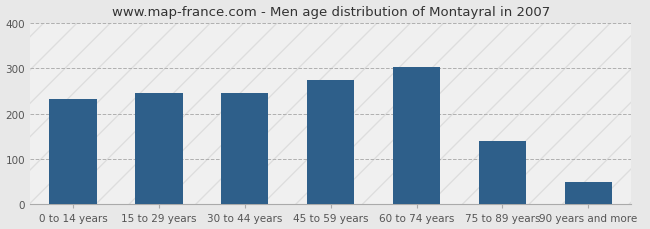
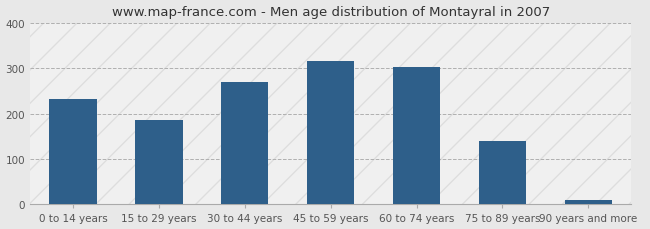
15 to 29 years: 245 -> 186
30 to 44 years: 245 -> 269
45 to 59 years: 275 -> 317
90 years and more: 50 -> 10
